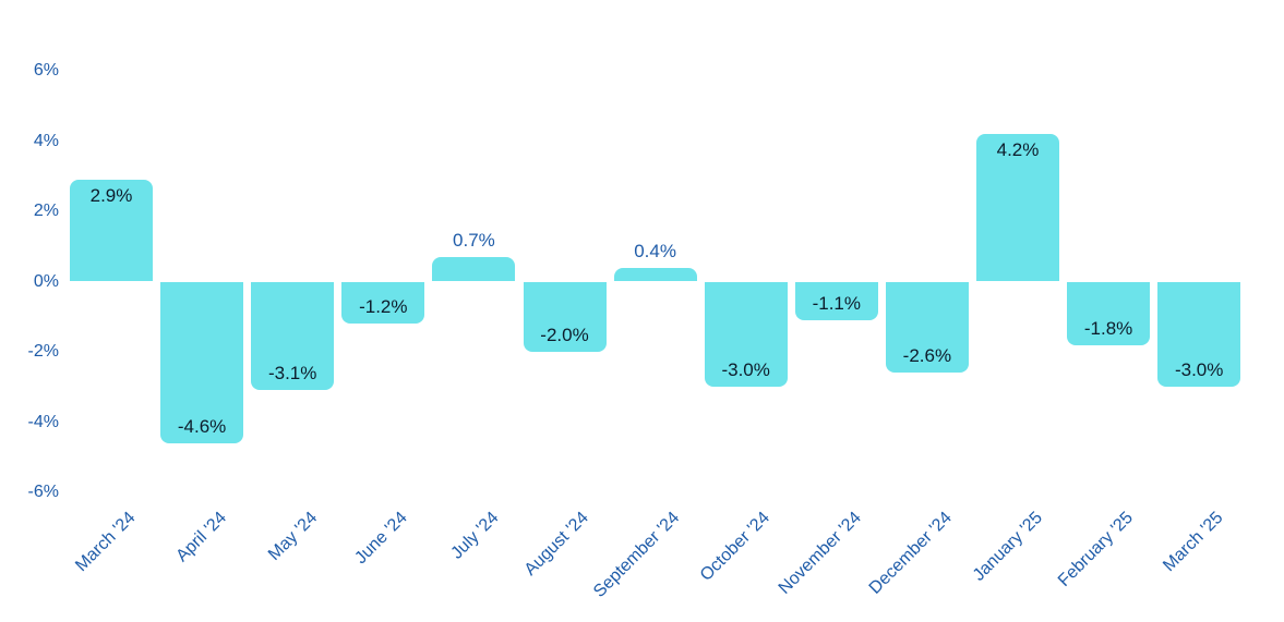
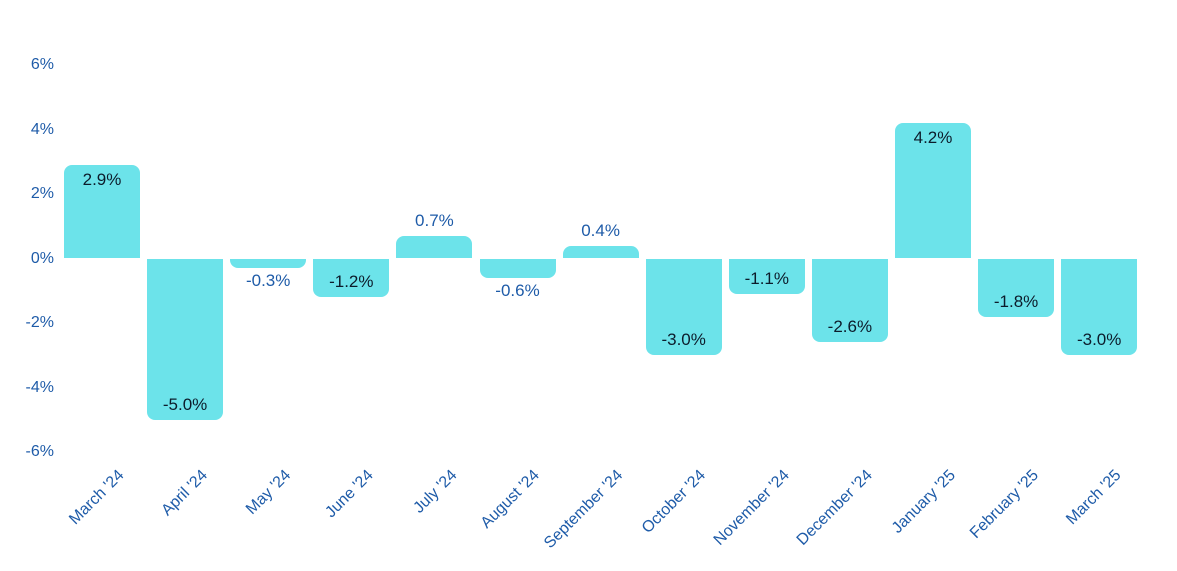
April '24: -4.6% -> -5.0%
May '24: -3.1% -> -0.3%
August '24: -2.0% -> -0.6%
